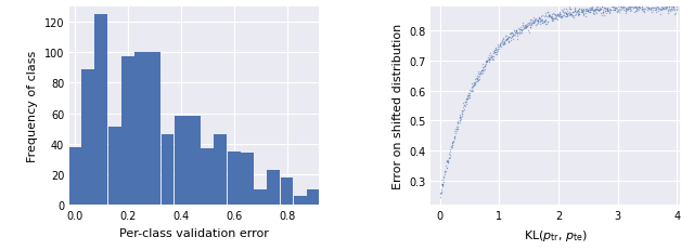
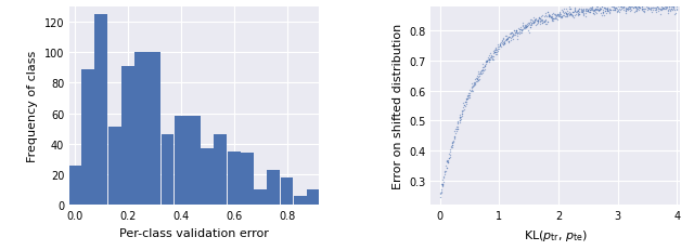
0.0: 38 -> 26
0.2: 97 -> 91
